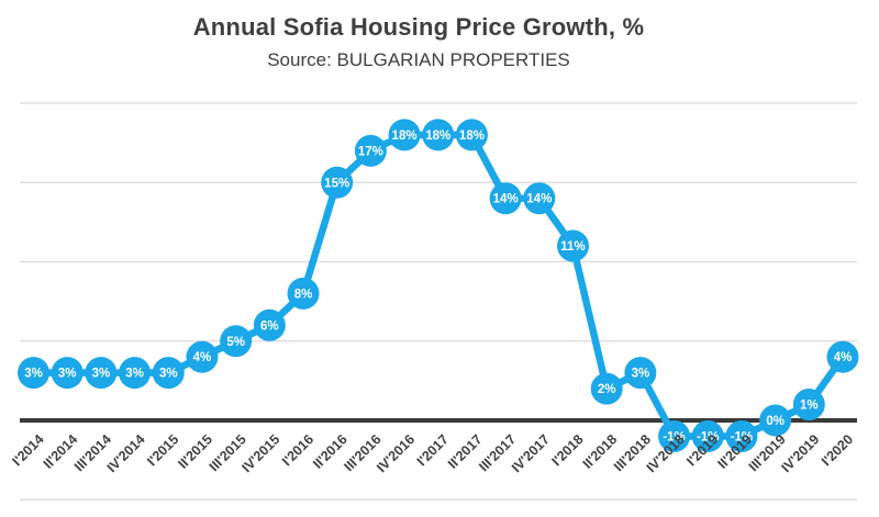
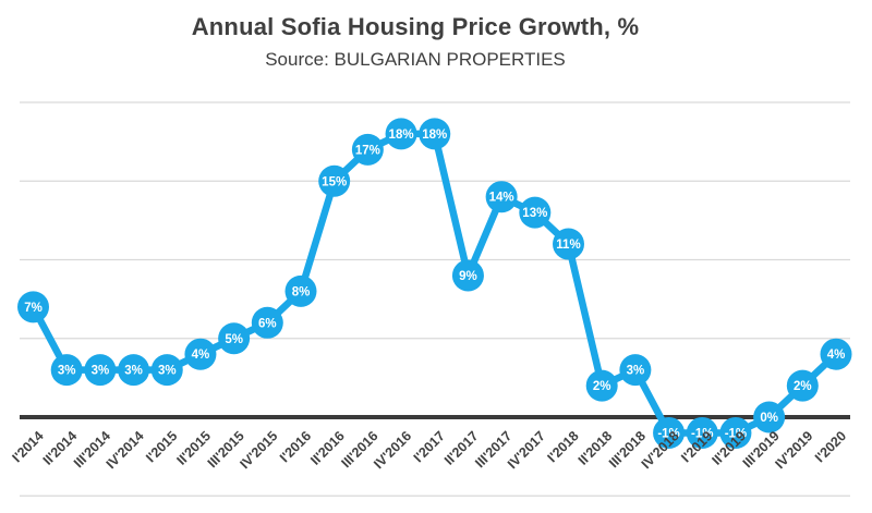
I'2014: 3% -> 7%
II'2017: 18% -> 9%
IV'2017: 14% -> 13%
IV'2019: 1% -> 2%
